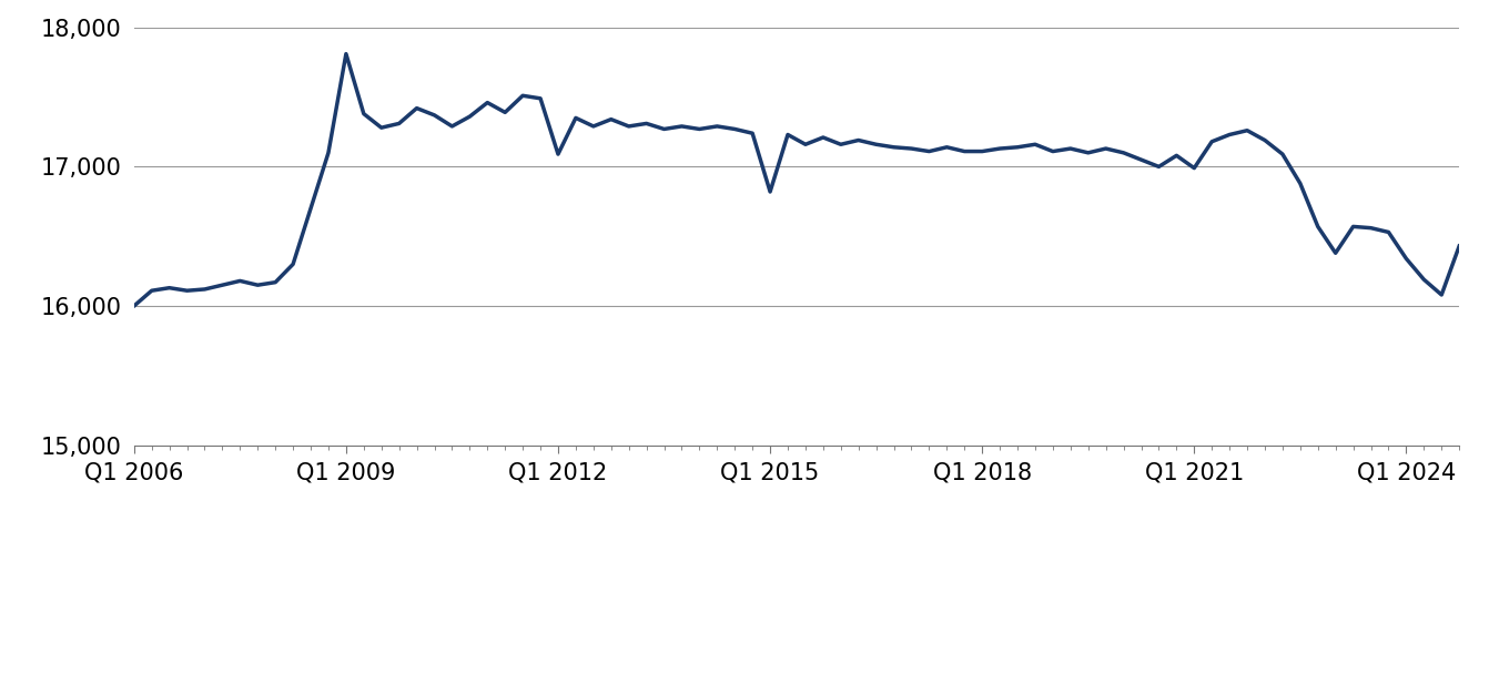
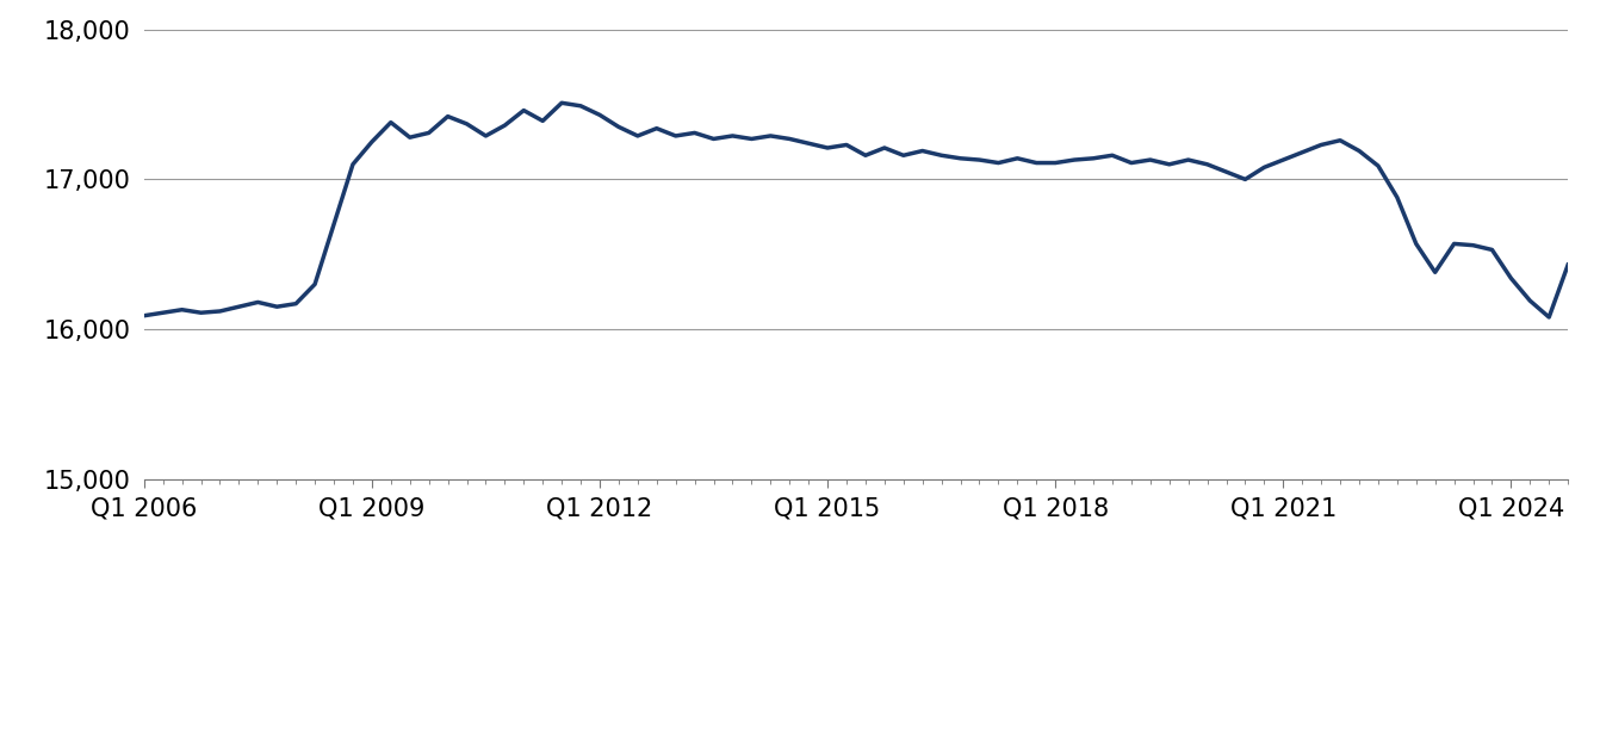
Q1 2006: 16,000 -> 16,090
Q1 2009: 17,810 -> 17,250
Q1 2012: 17,090 -> 17,430
Q1 2015: 16,820 -> 17,210
Q1 2021: 16,990 -> 17,130
